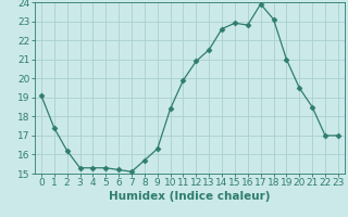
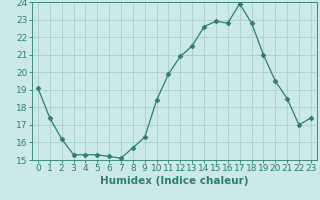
18: 23.1 -> 22.8
23: 17.0 -> 17.4
